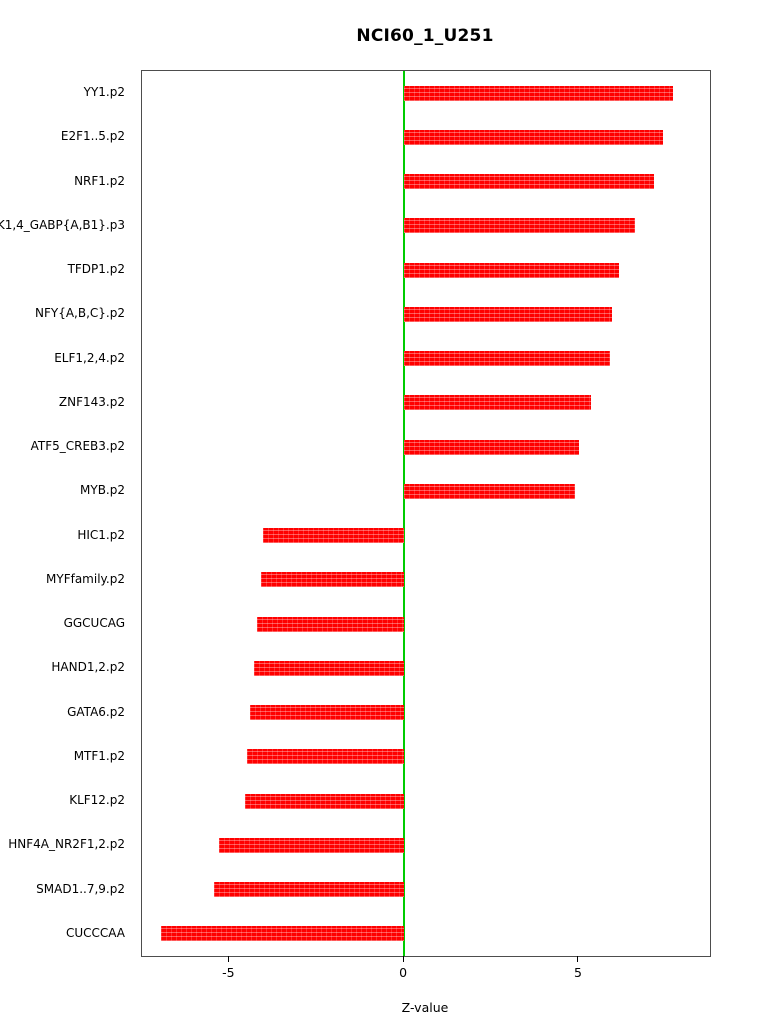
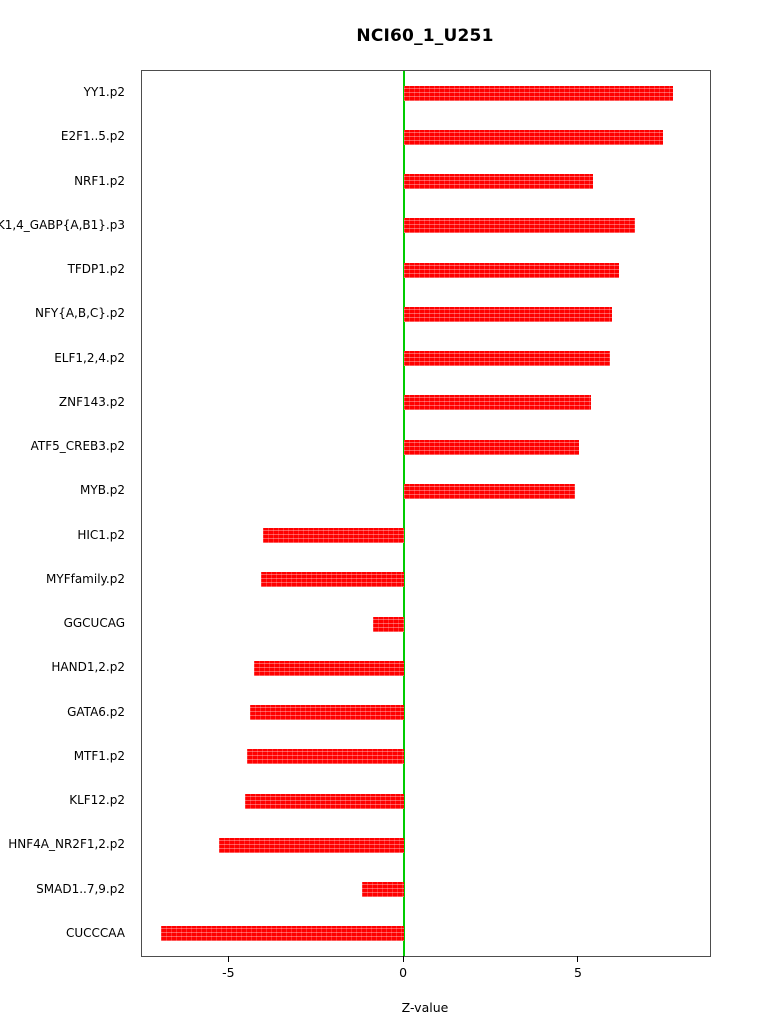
NRF1.p2: 7.2 -> 5.4
GGCUCAG: -4.2 -> -0.9
SMAD1..7,9.p2: -5.5 -> -1.2
